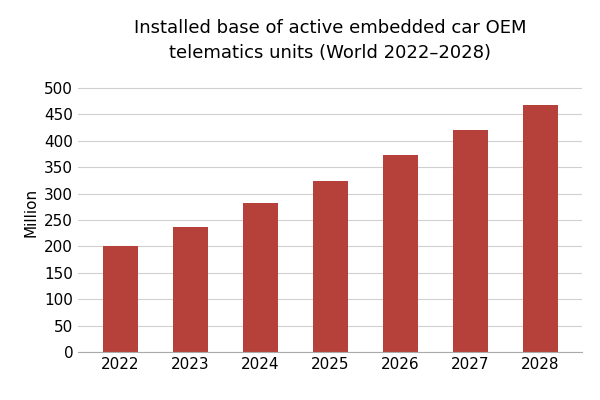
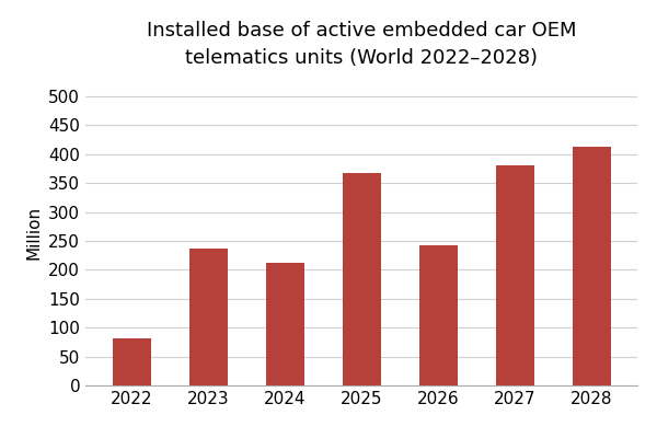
2022: 201 -> 82
2024: 282 -> 212
2025: 323 -> 368
2026: 373 -> 242
2027: 421 -> 380
2028: 468 -> 412
